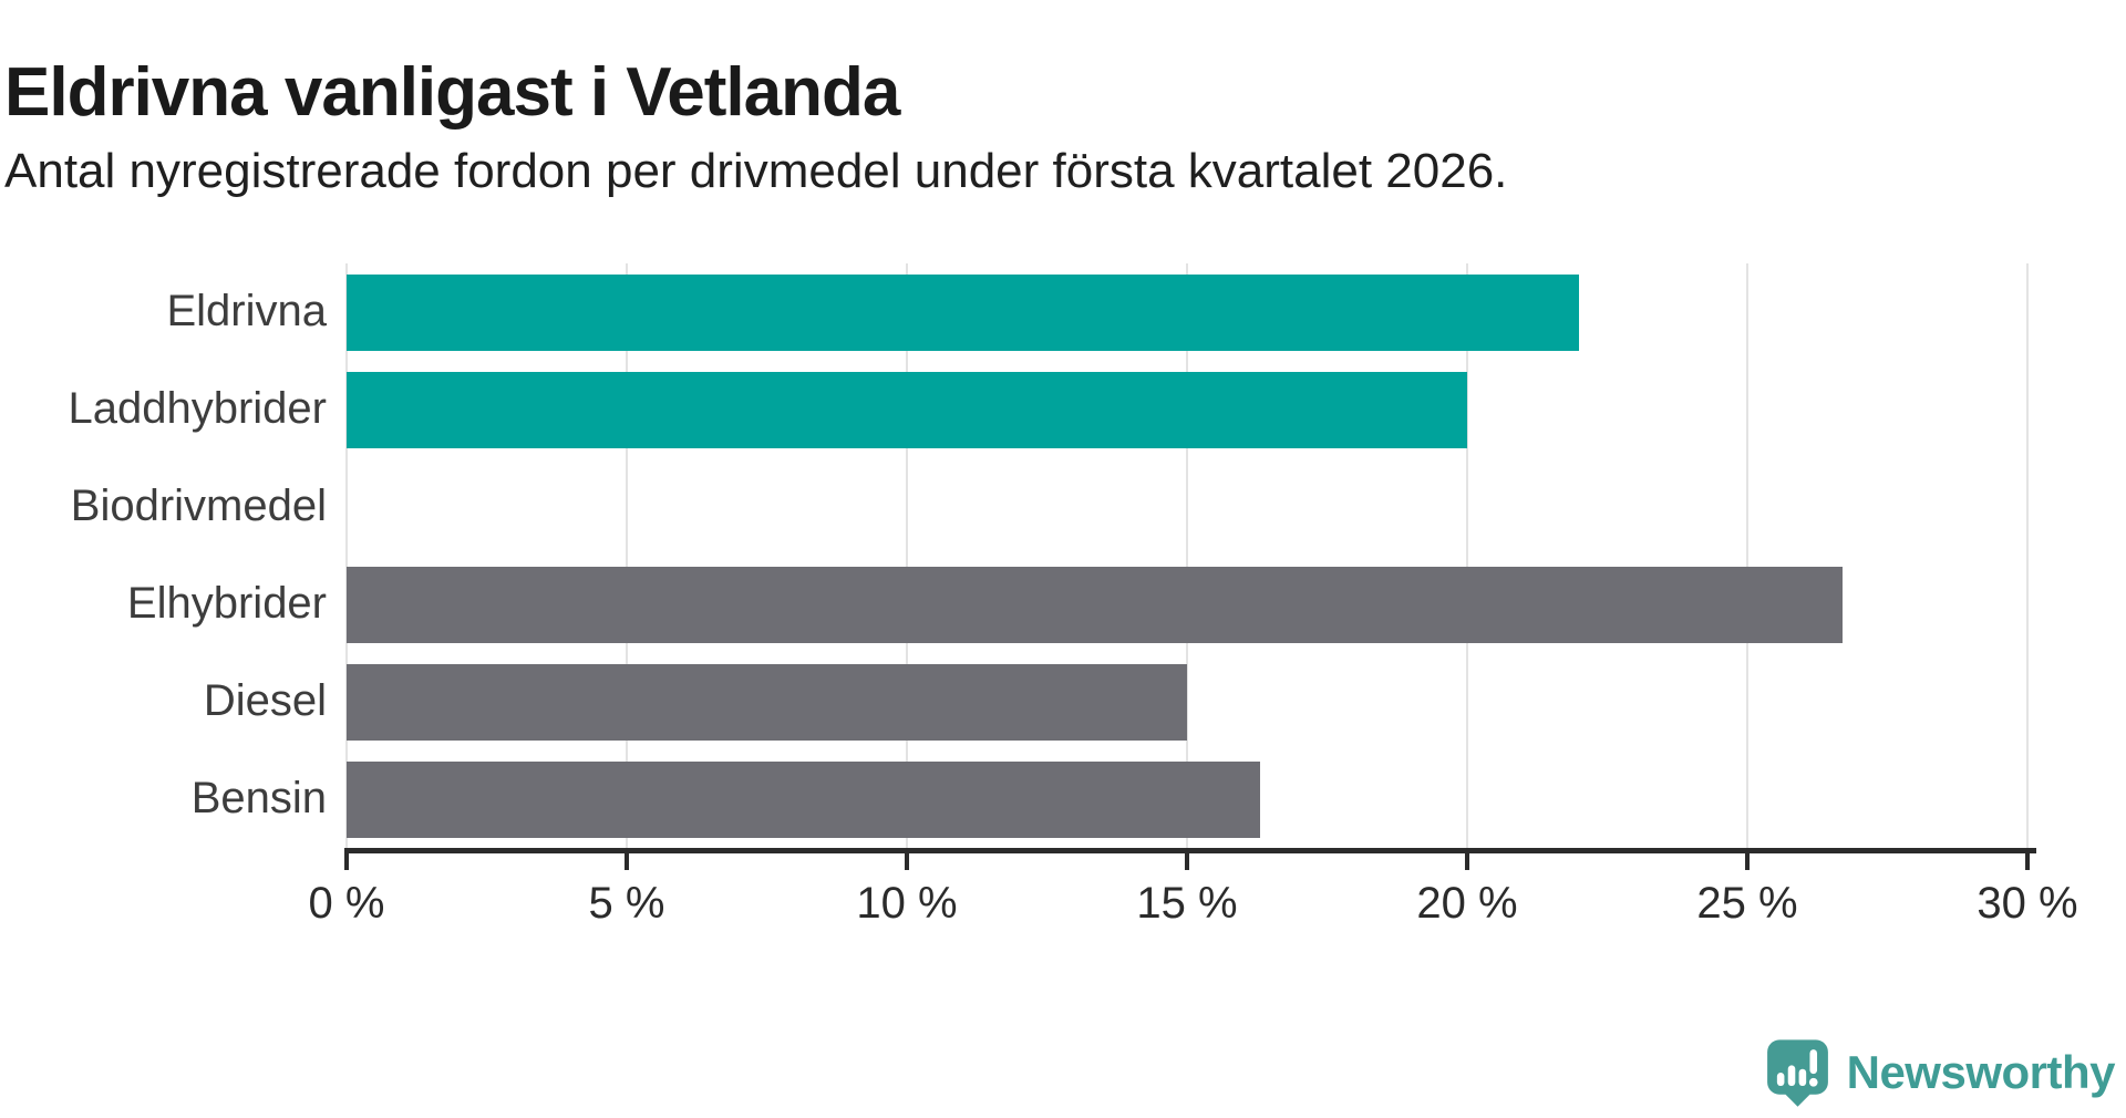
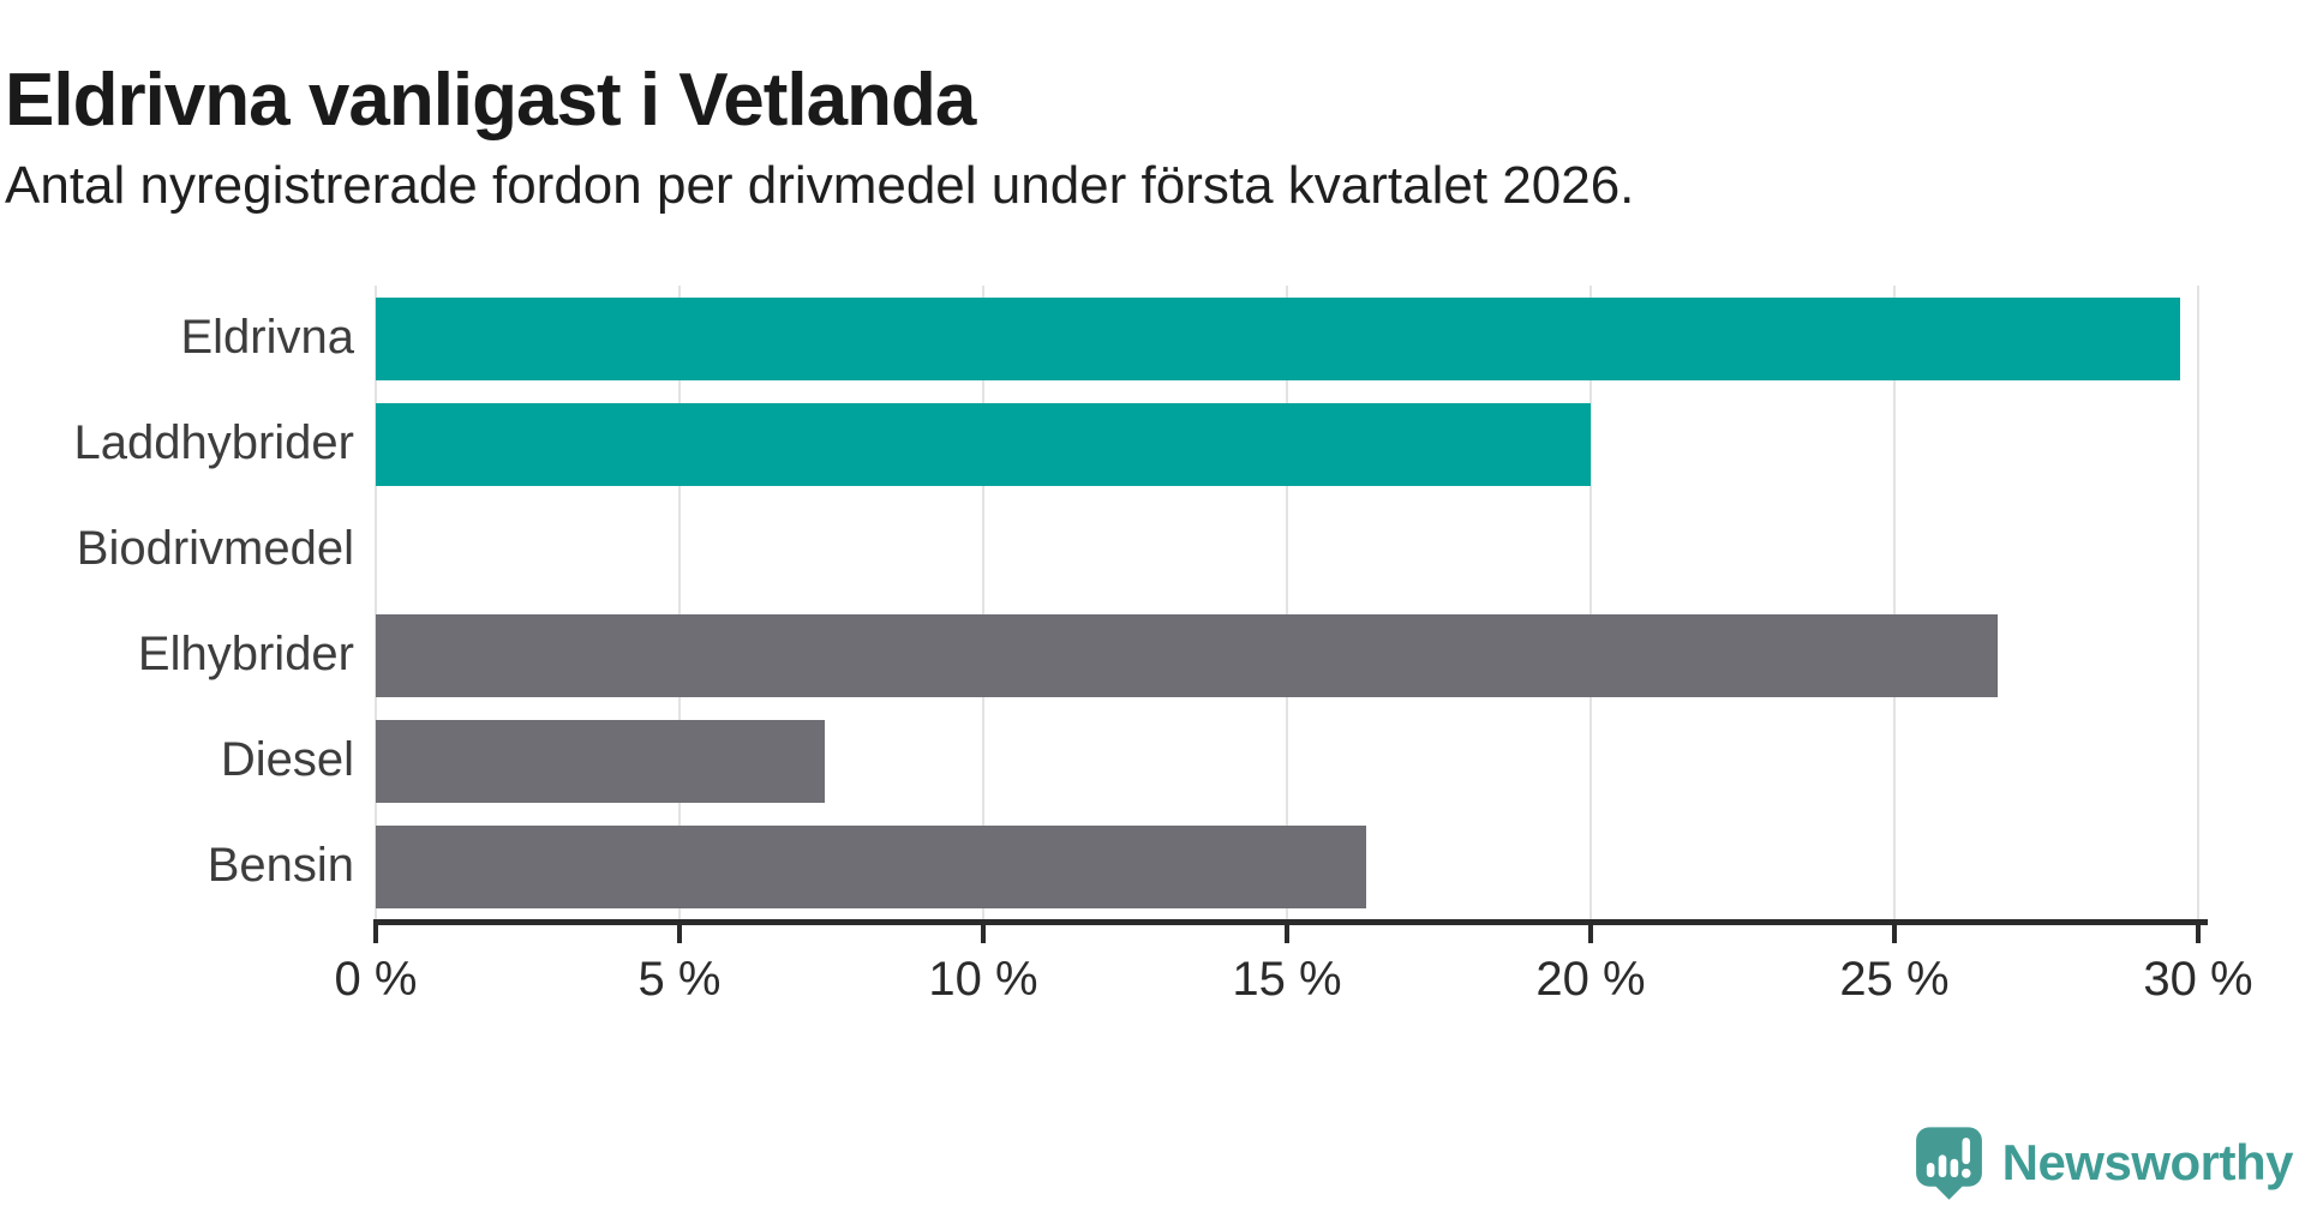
Eldrivna: 22.0% -> 29.7%
Diesel: 15.0% -> 7.4%
